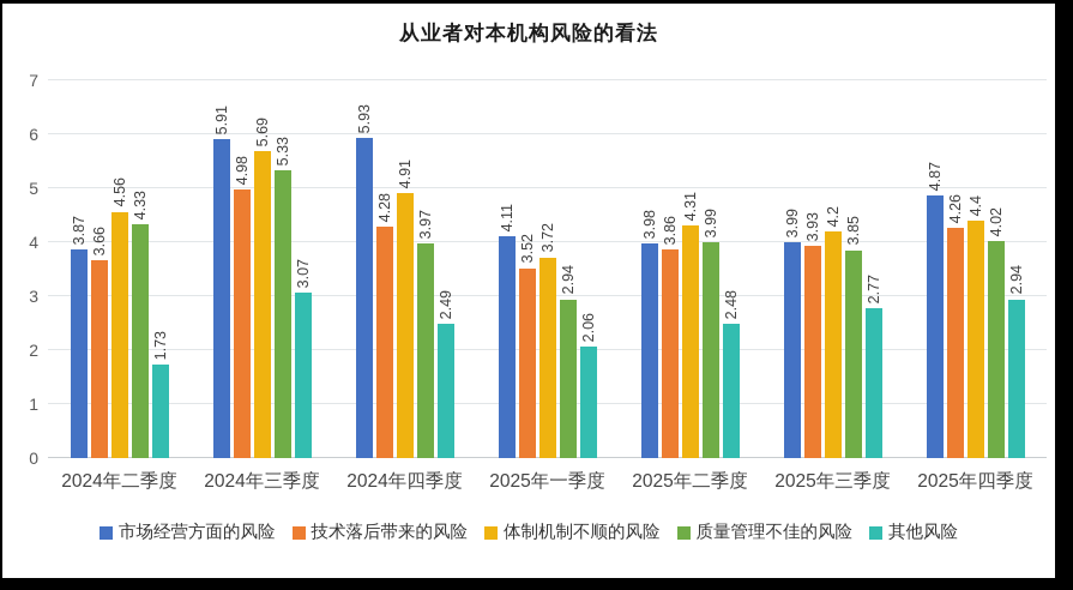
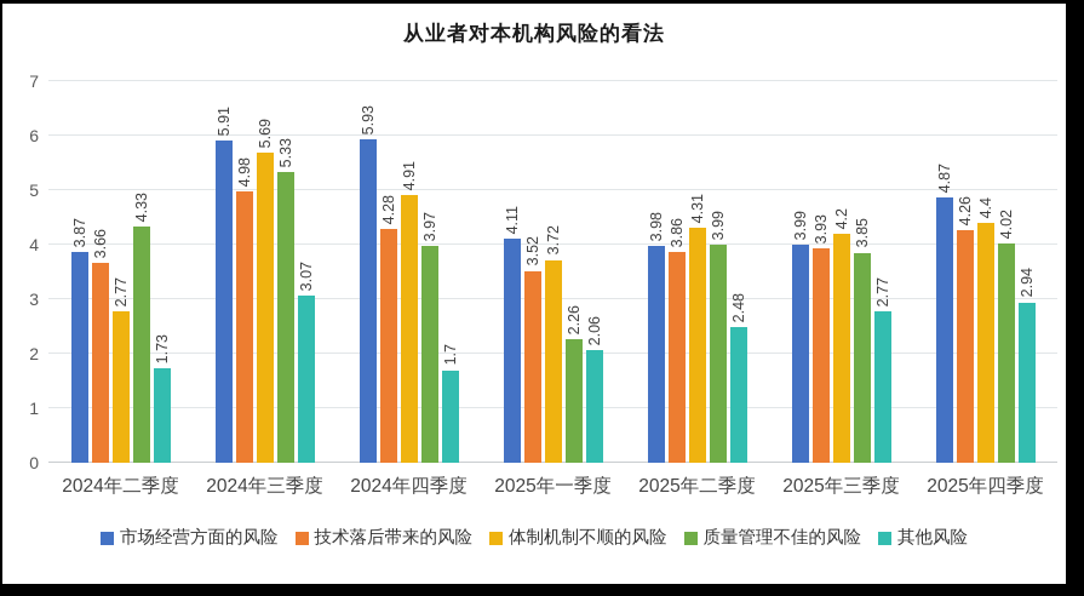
体制机制不顺的风险/2024年二季度: 4.56 -> 2.77
其他风险/2024年四季度: 2.49 -> 1.7
质量管理不佳的风险/2025年一季度: 2.94 -> 2.26
